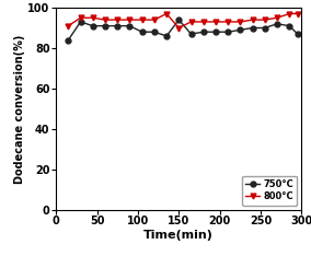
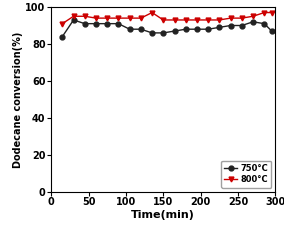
750°C/150: 94 -> 86
800°C/150: 90 -> 93
